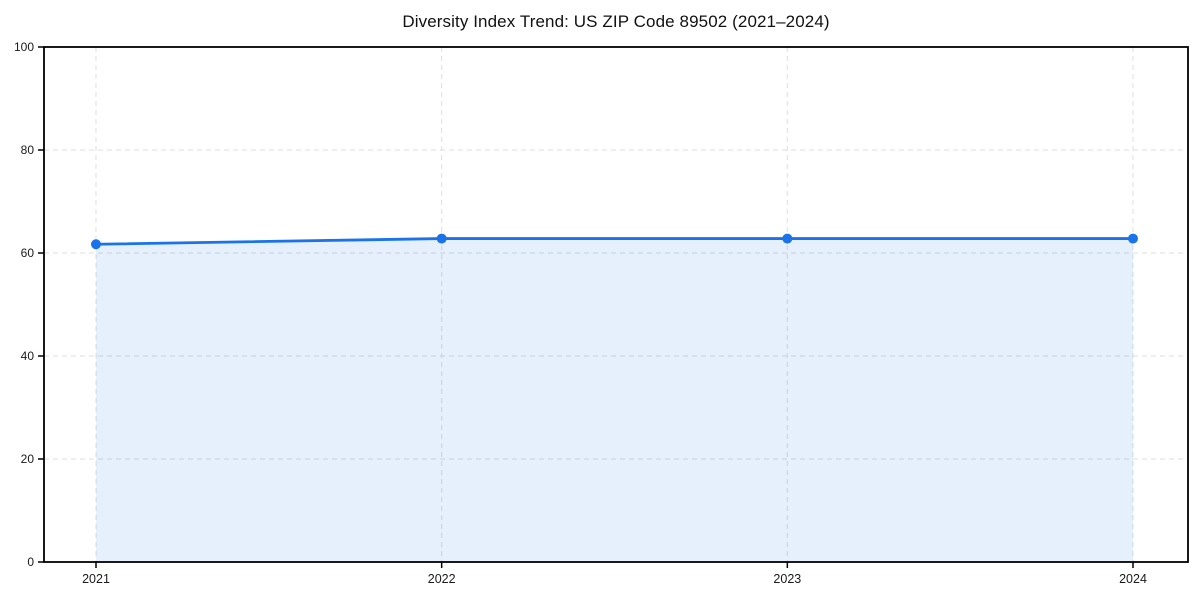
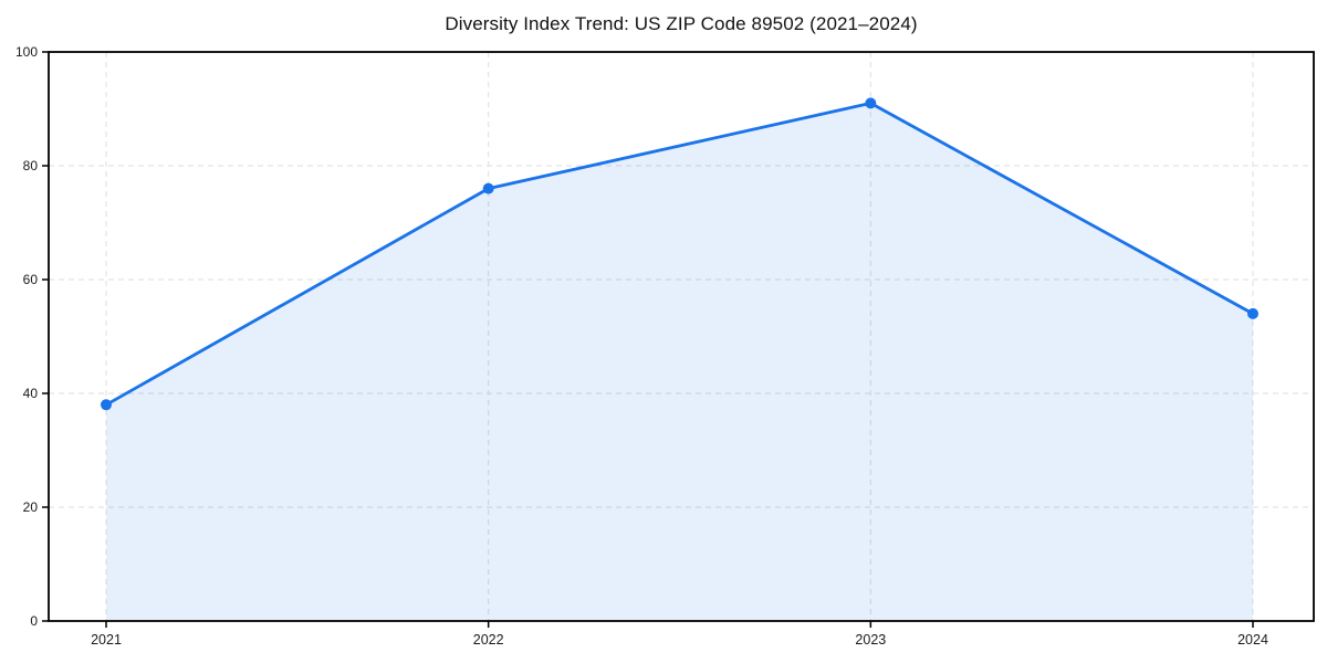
2021: 62 -> 38
2022: 63 -> 76
2023: 63 -> 91
2024: 63 -> 54
